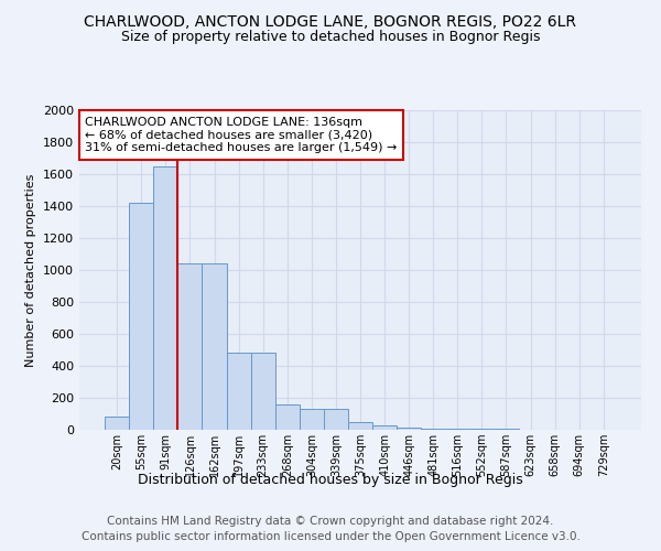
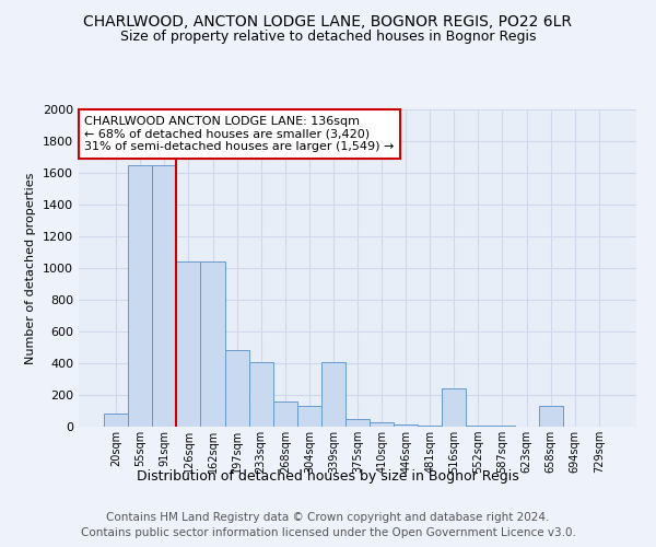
55sqm: 1420 -> 1650
233sqm: 480 -> 410
339sqm: 130 -> 410
516sqm: 10 -> 240
658sqm: 0 -> 130
